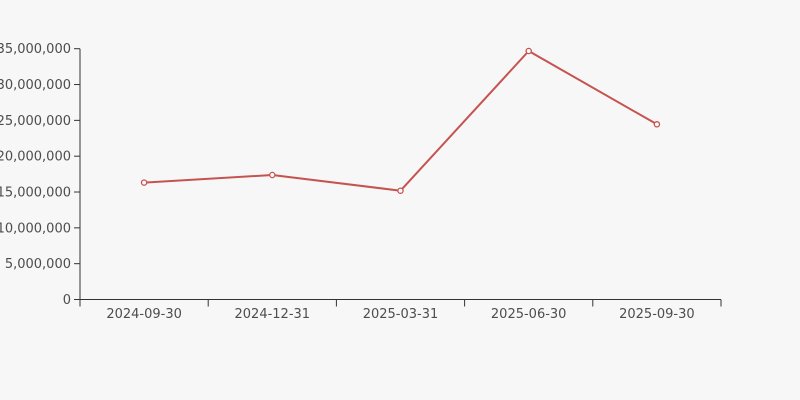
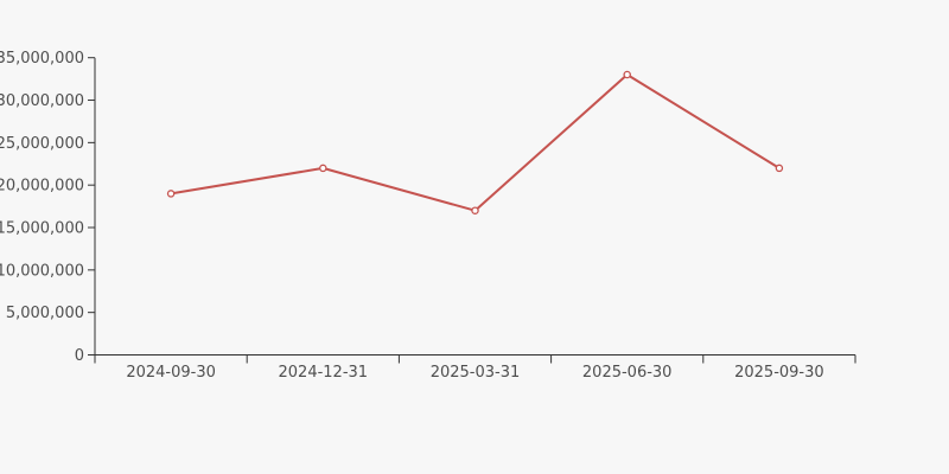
2024-09-30: 16000000 -> 19000000
2024-12-31: 17000000 -> 22000000
2025-03-31: 15000000 -> 17000000
2025-06-30: 35000000 -> 33000000
2025-09-30: 24000000 -> 22000000
